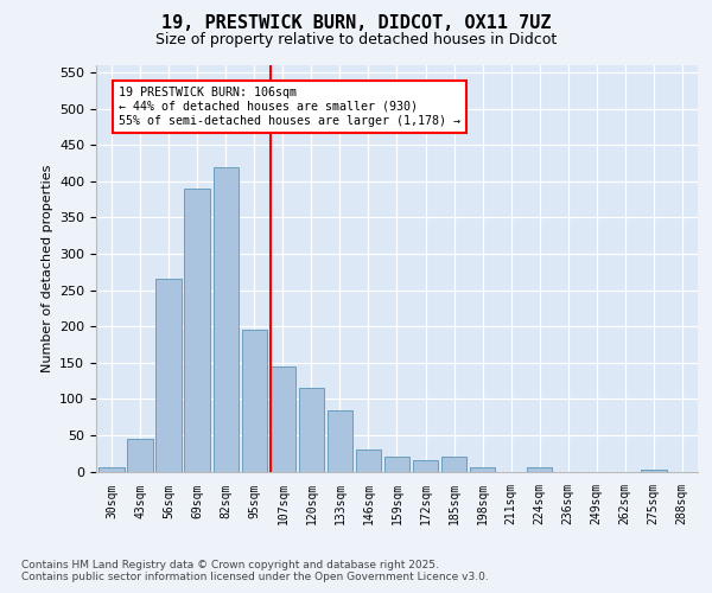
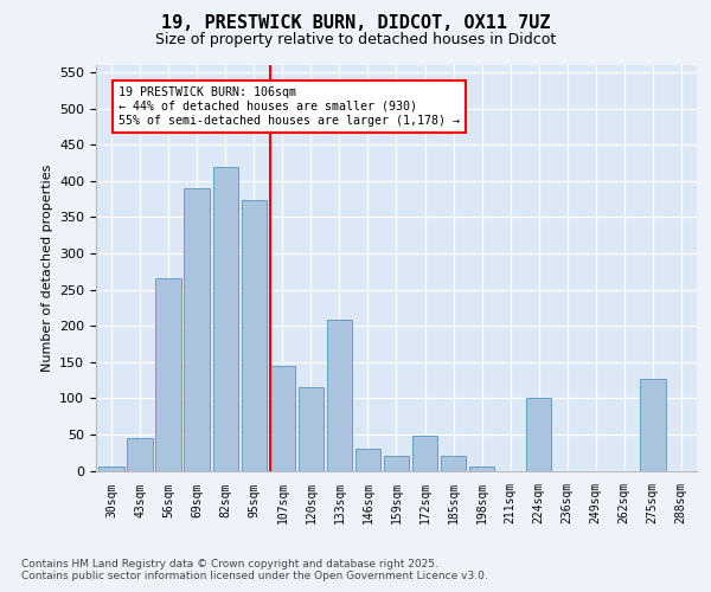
95sqm: 195 -> 374
133sqm: 85 -> 208
172sqm: 15 -> 48
224sqm: 5 -> 100
275sqm: 2 -> 126
